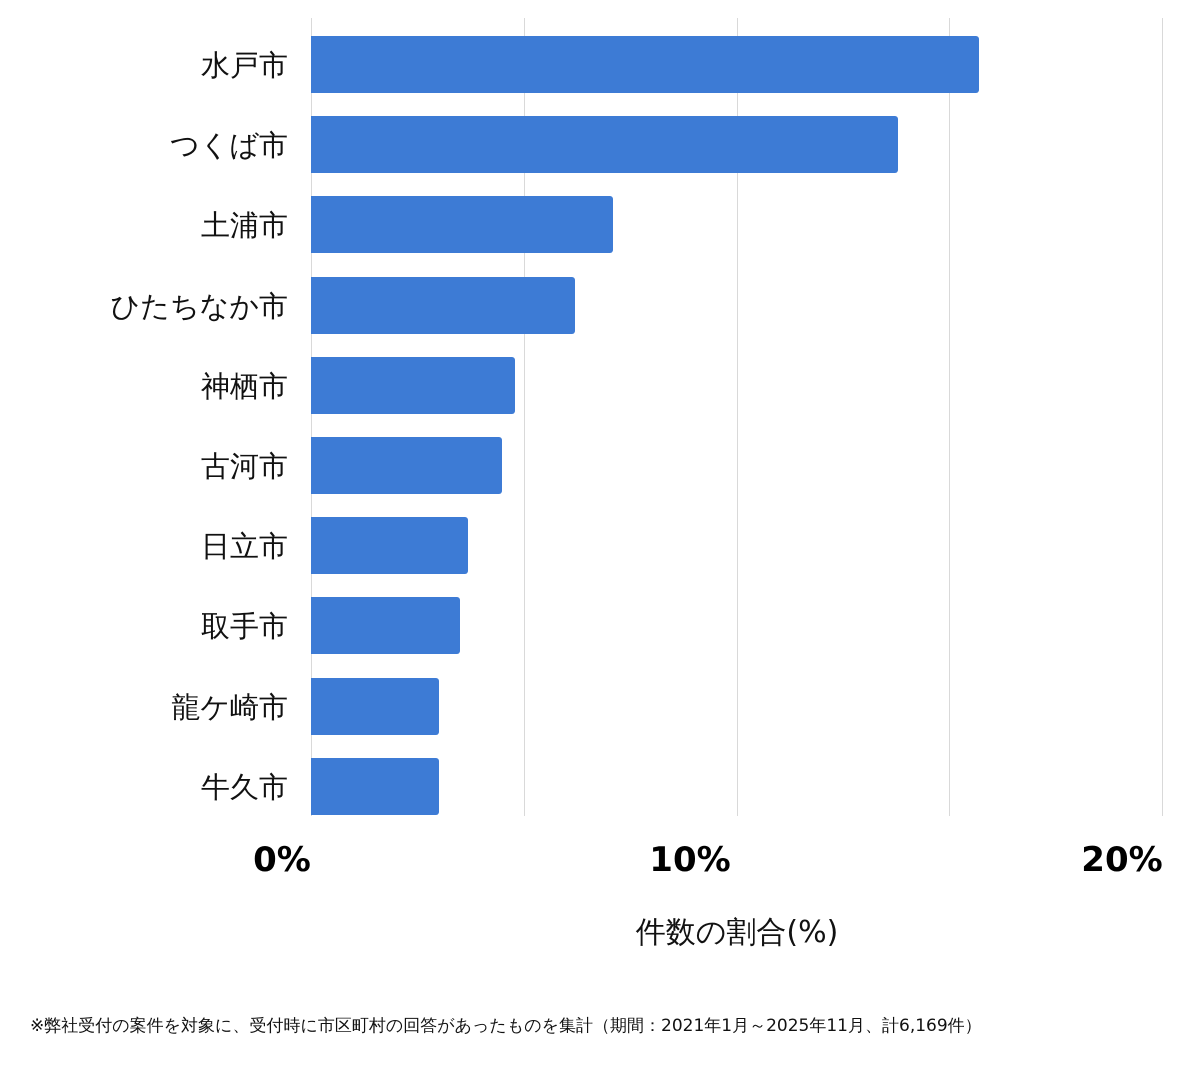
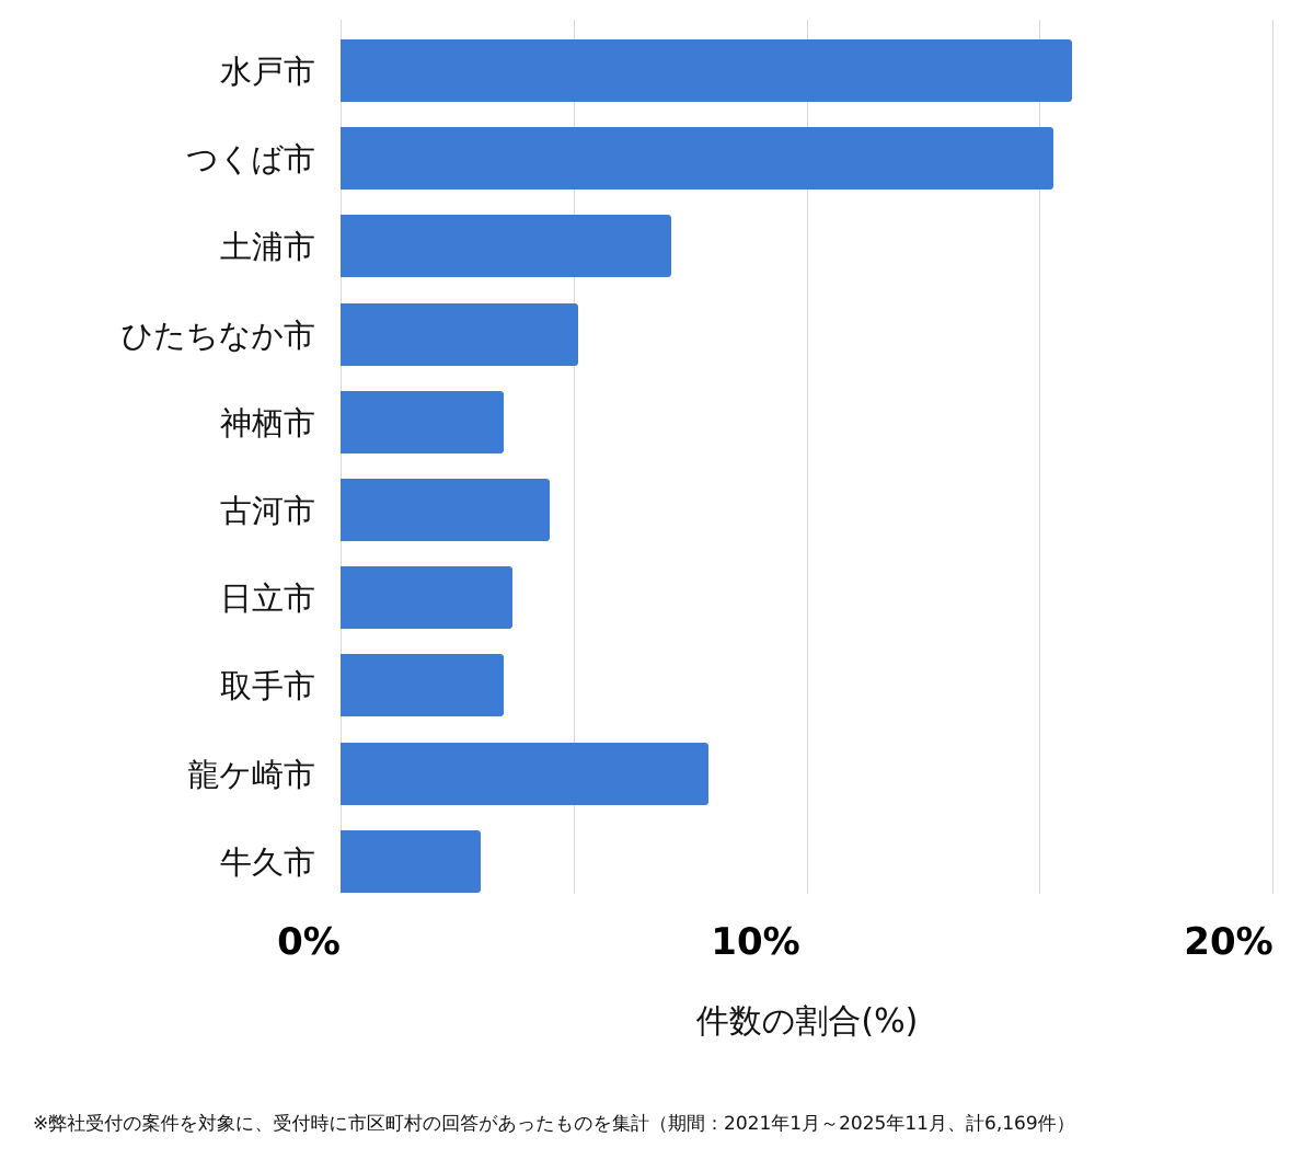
つくば市: 13.8% -> 15.3%
ひたちなか市: 6.2% -> 5.1%
神栖市: 4.8% -> 3.5%
龍ケ崎市: 3.0% -> 7.9%
